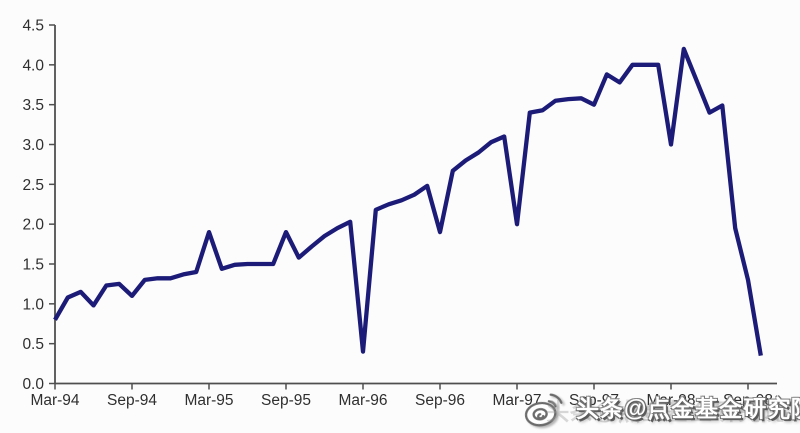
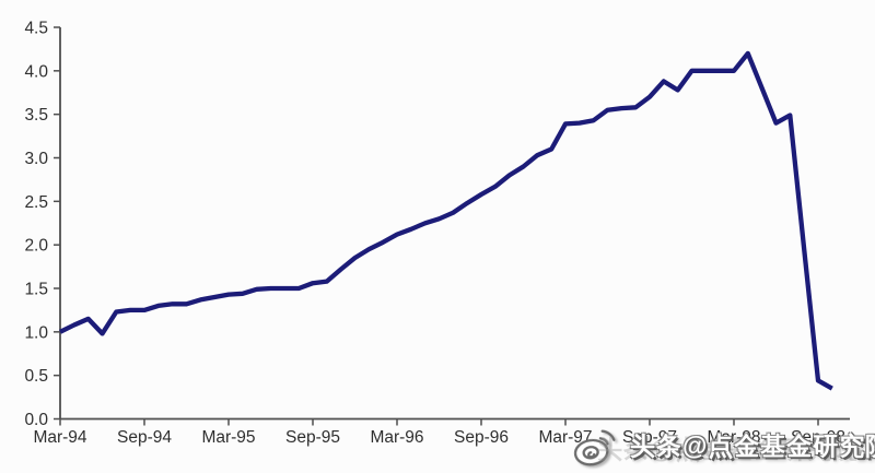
Mar-94: 0.8 -> 1.0
Sep-94: 1.1 -> 1.2
Mar-95: 1.9 -> 1.4
Sep-95: 1.9 -> 1.6
Mar-96: 0.4 -> 2.1
Sep-96: 1.9 -> 2.6
Mar-97: 2.0 -> 3.4
Sep-97: 3.5 -> 3.7
Mar-98: 3.0 -> 4.0
Sep-98: 1.3 -> 0.4
